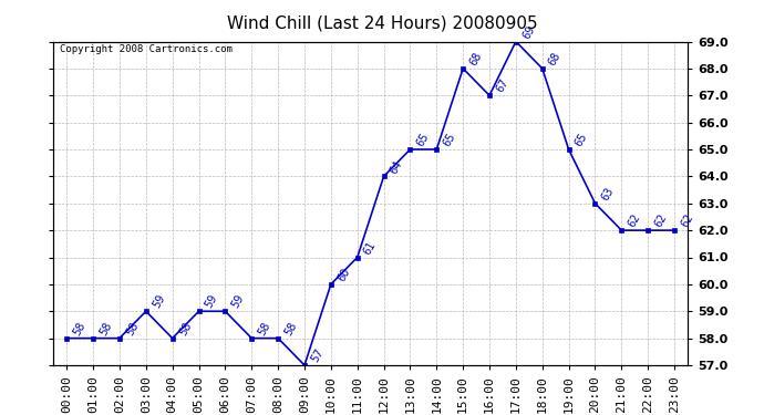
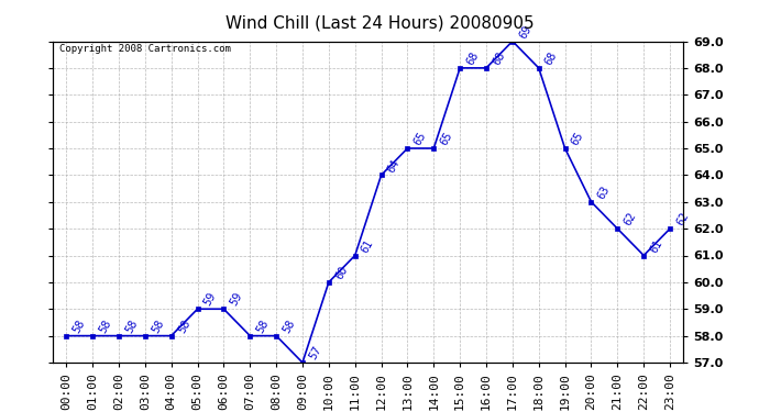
03:00: 59 -> 58
16:00: 67 -> 68
22:00: 62 -> 61
